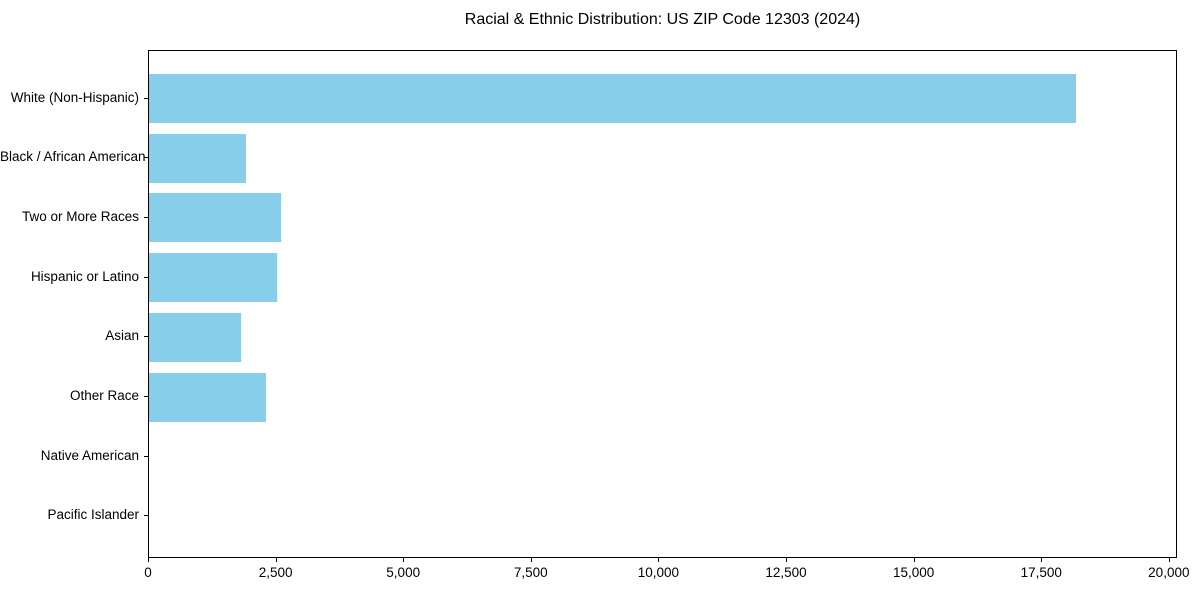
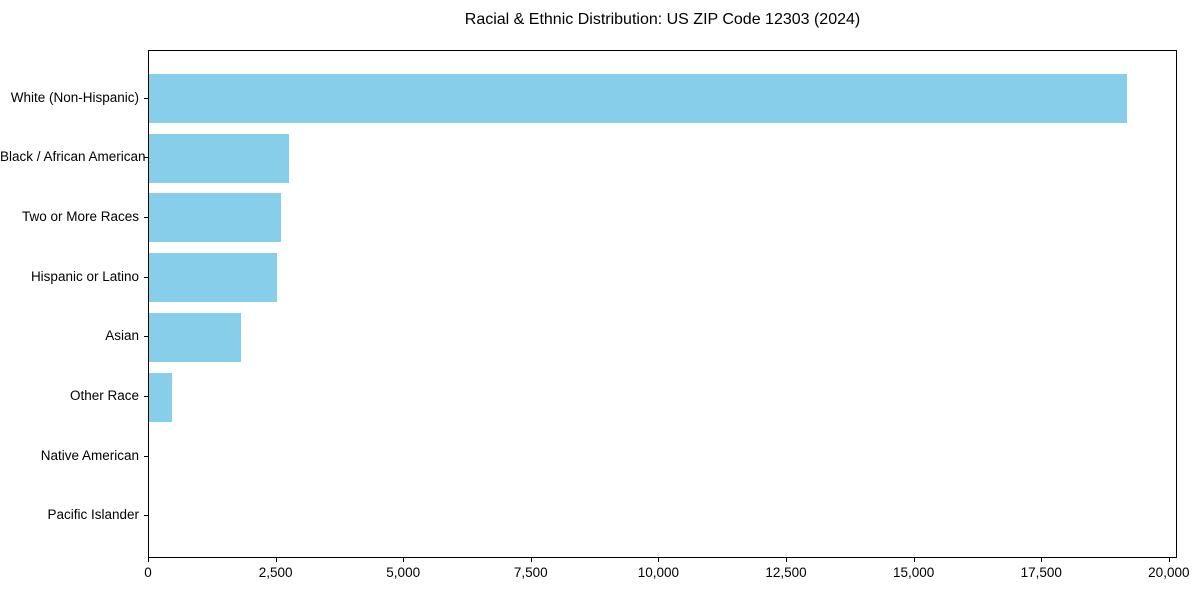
White (Non-Hispanic): 18200 -> 19200
Black / African American: 1900 -> 2700
Other Race: 2300 -> 400
